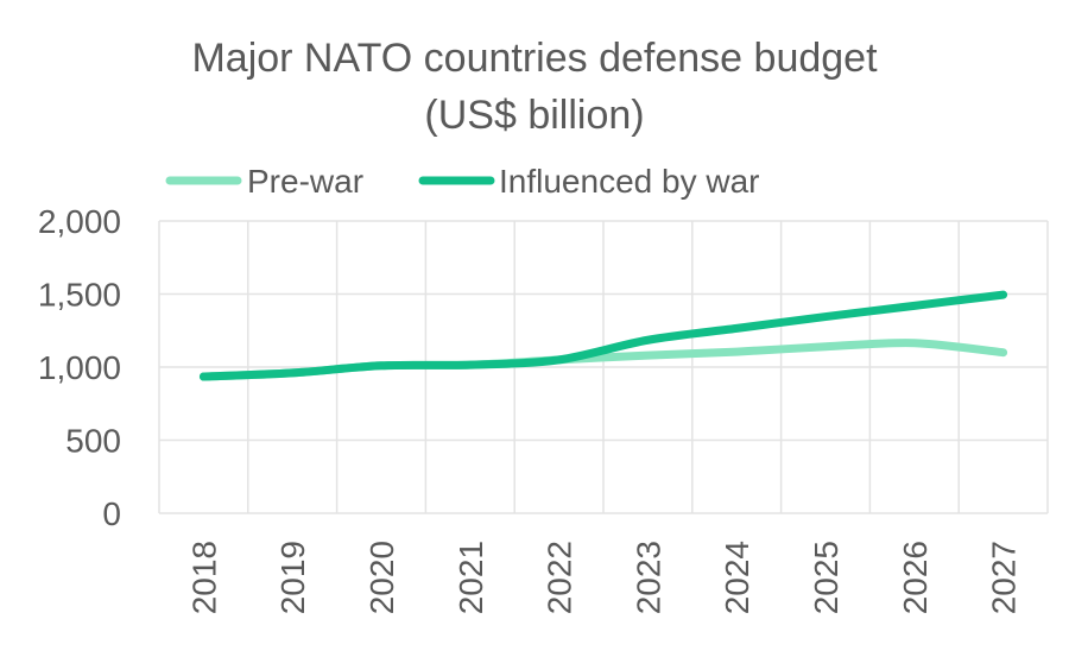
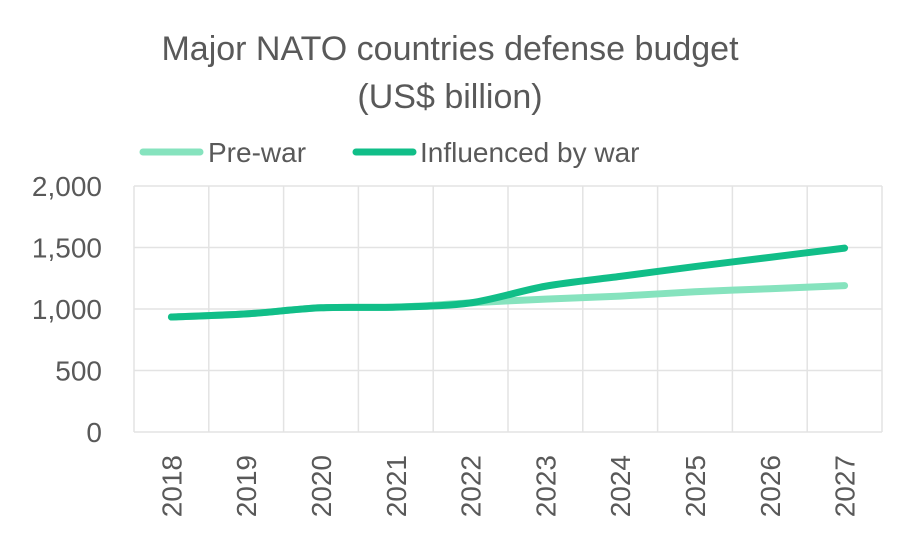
Pre-war/2027: 1100 -> 1190
